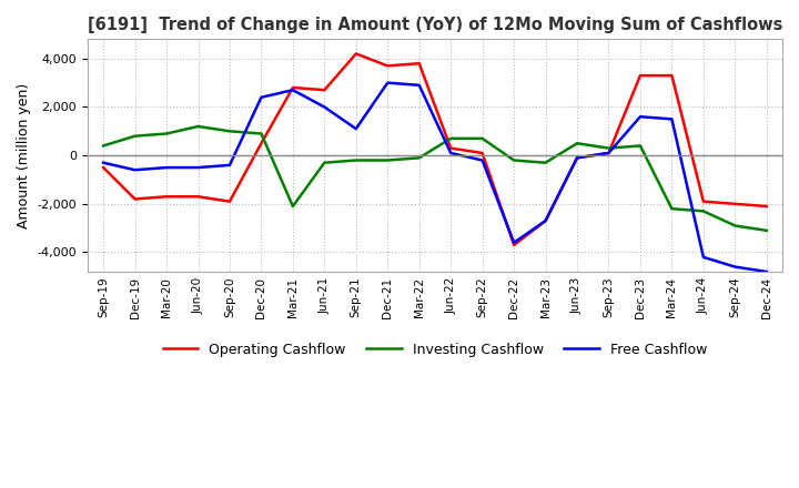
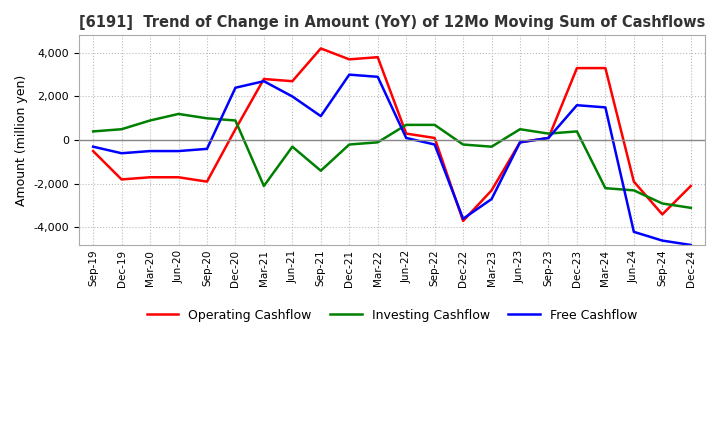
Investing Cashflow/Dec-19: 800 -> 500
Investing Cashflow/Sep-21: -200 -> -1,400
Operating Cashflow/Mar-23: -2,700 -> -2,300
Operating Cashflow/Sep-24: -2,000 -> -3,400
